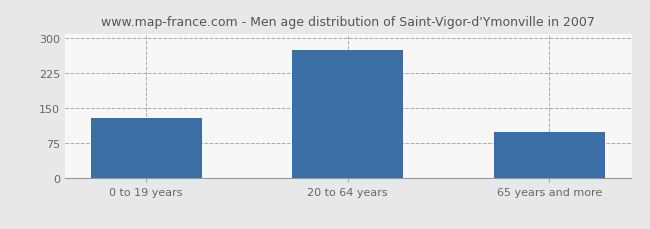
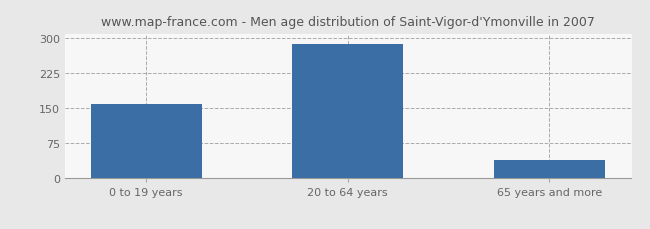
0 to 19 years: 130 -> 160
20 to 64 years: 275 -> 288
65 years and more: 100 -> 40
